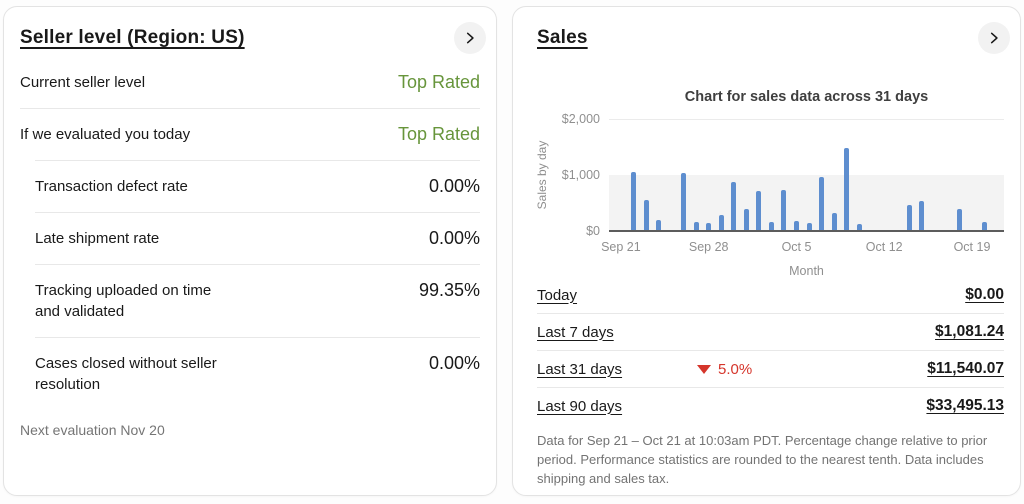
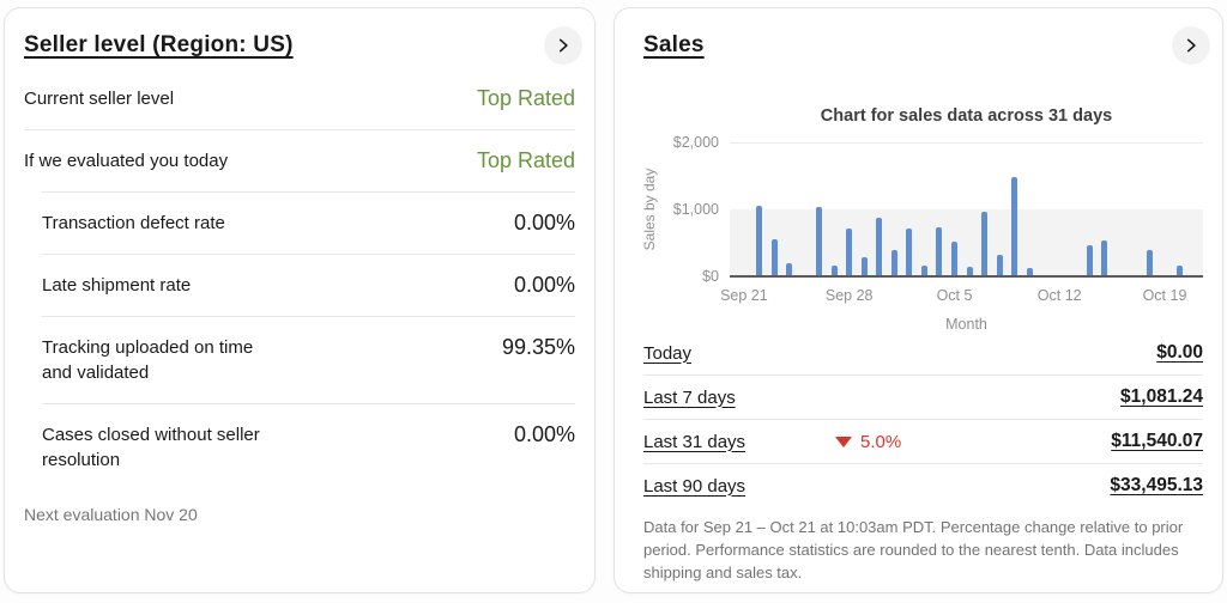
Sep 28: $100 -> $700
Oct 5: $200 -> $500
